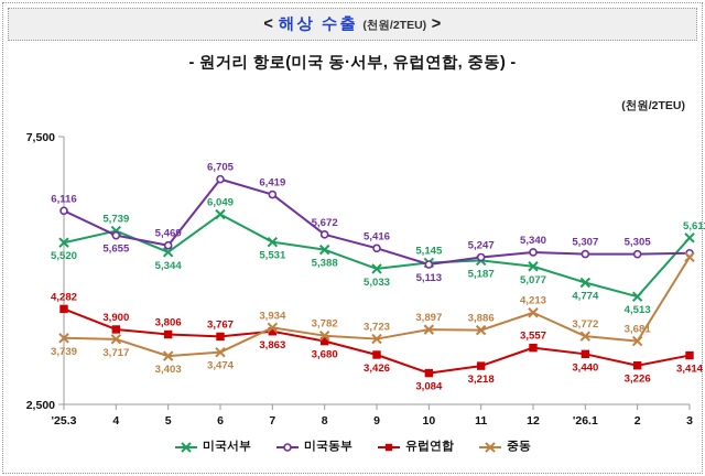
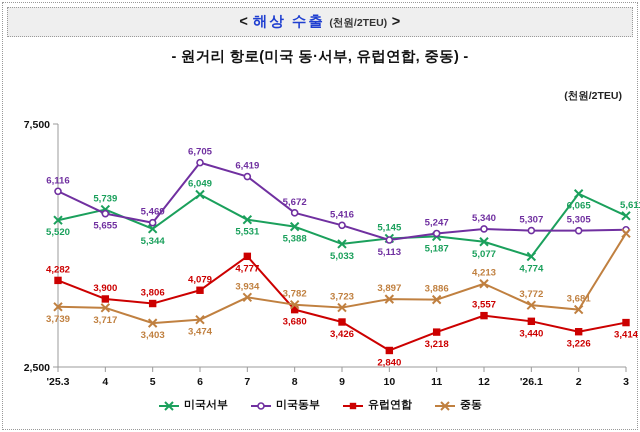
유럽연합/6: 3,767 -> 4,079
유럽연합/7: 3,863 -> 4,777
유럽연합/10: 3,084 -> 2,840
미국서부/2: 4,513 -> 6,065
